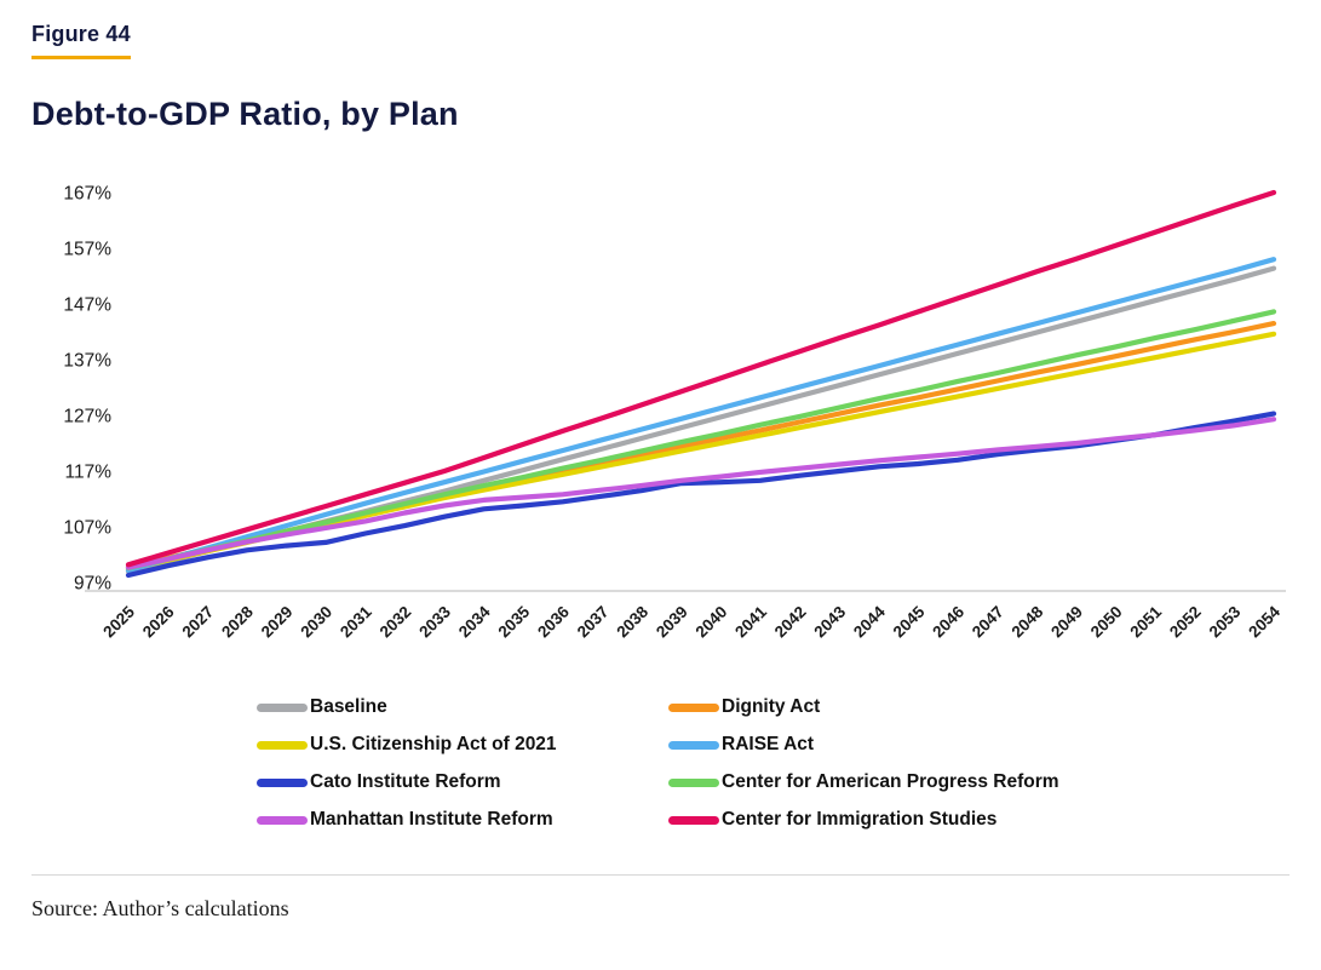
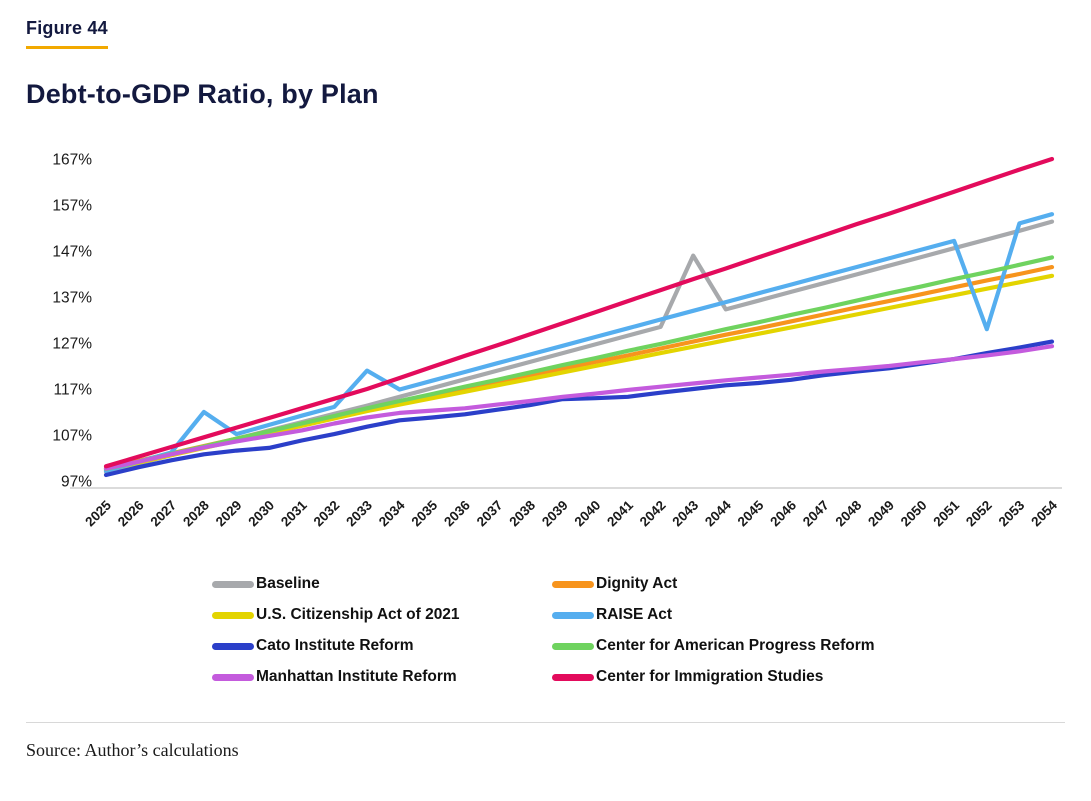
RAISE Act/2028: 105% -> 112%
RAISE Act/2033: 115% -> 121%
Baseline/2043: 132% -> 146%
RAISE Act/2052: 151% -> 130%
